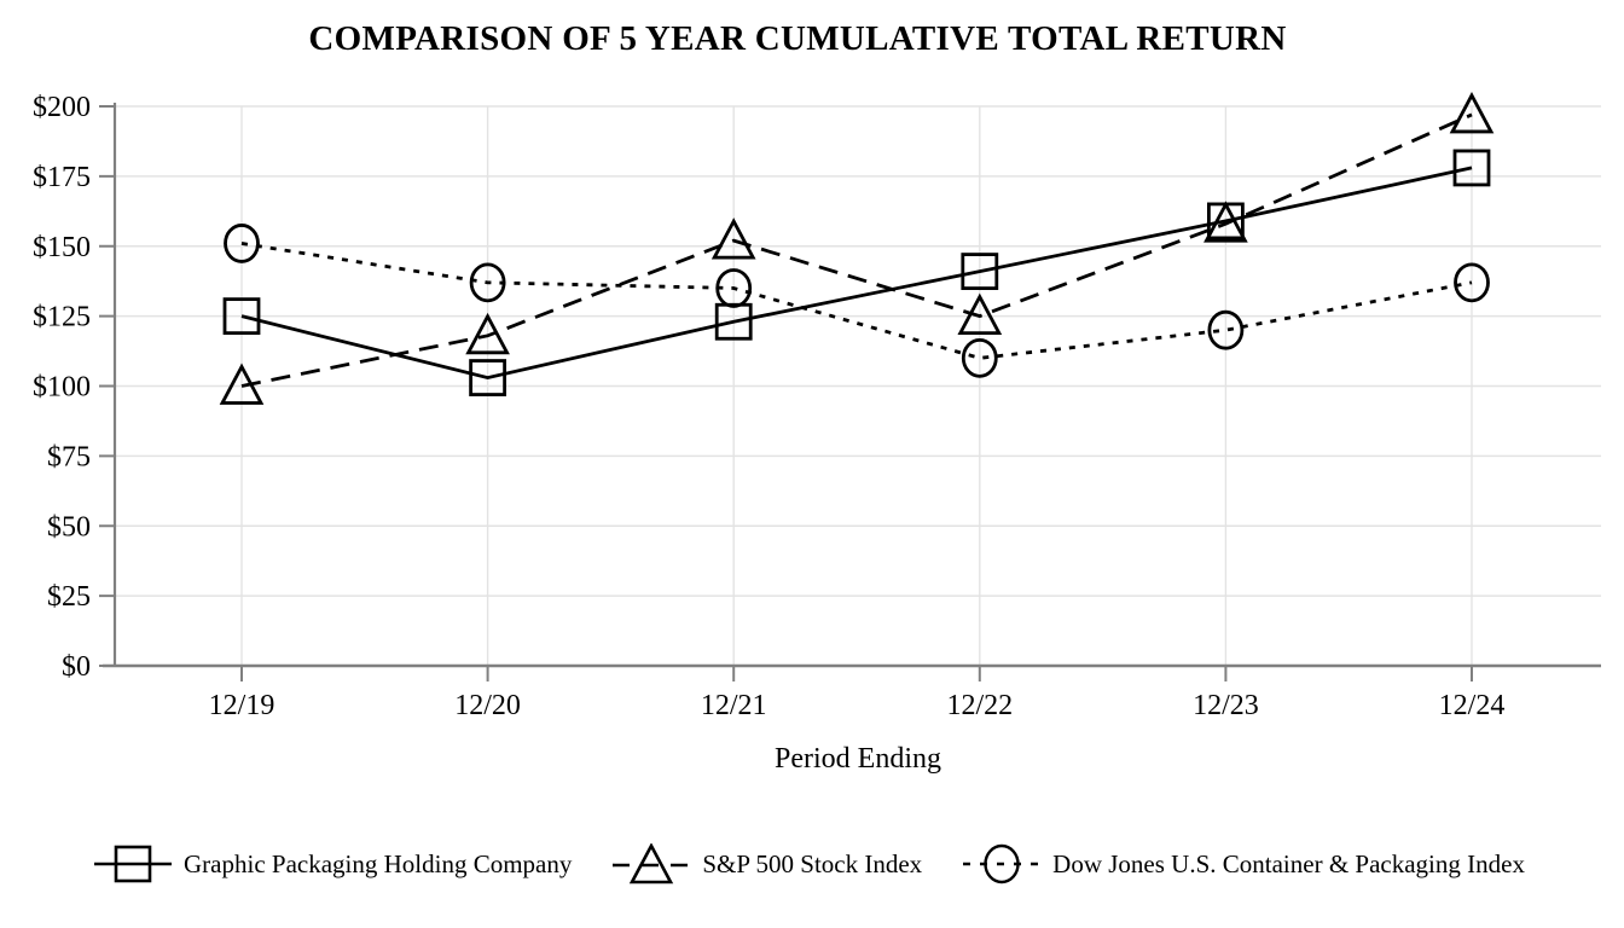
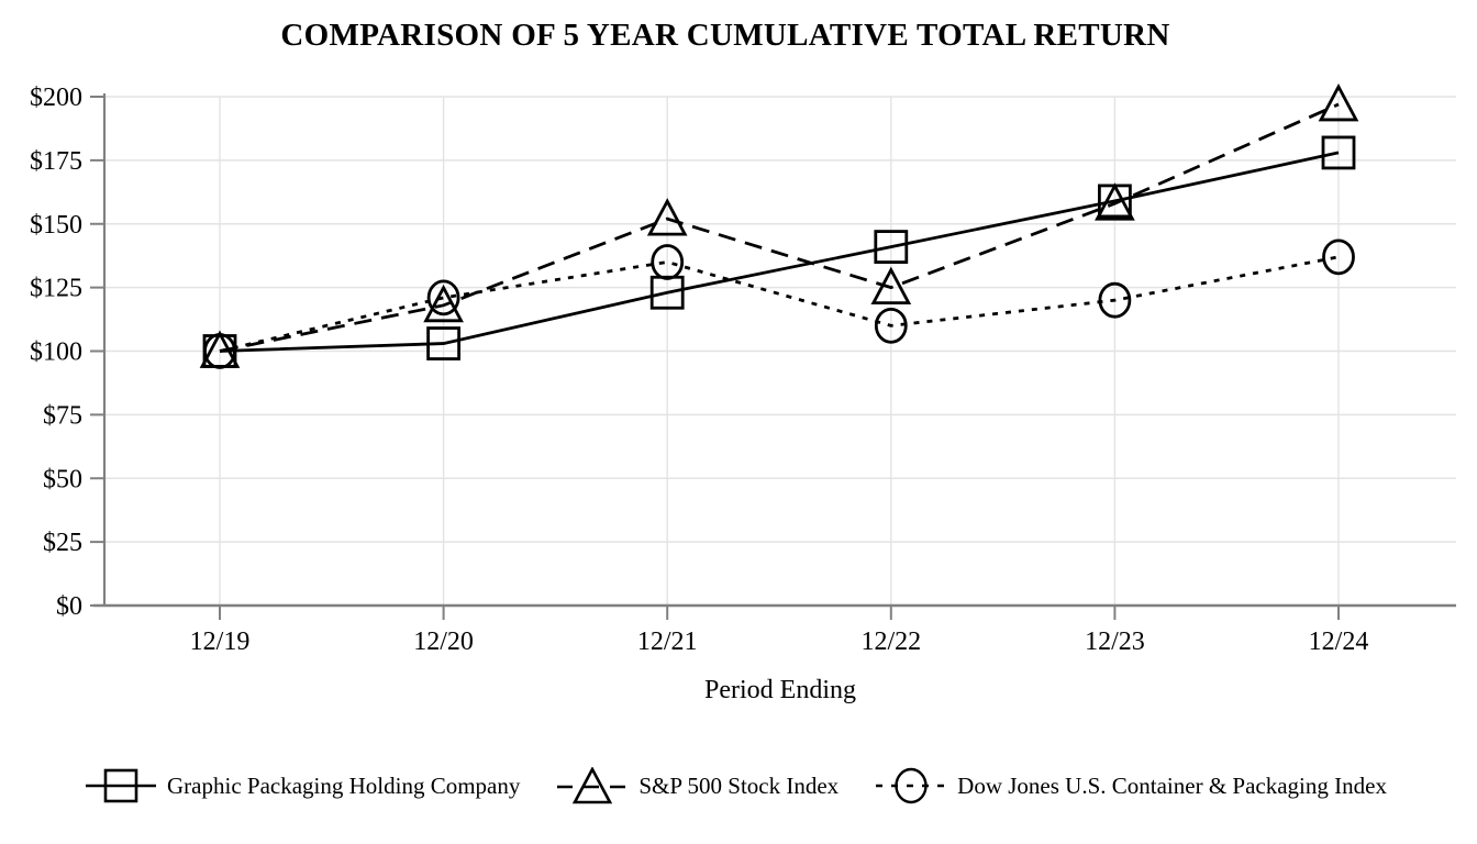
Graphic Packaging Holding Company/12/19: $125 -> $100
Dow Jones U.S. Container & Packaging Index/12/19: $151 -> $100
Dow Jones U.S. Container & Packaging Index/12/20: $137 -> $121
